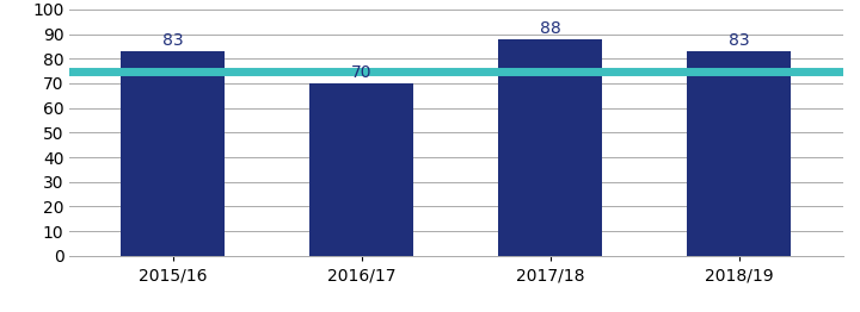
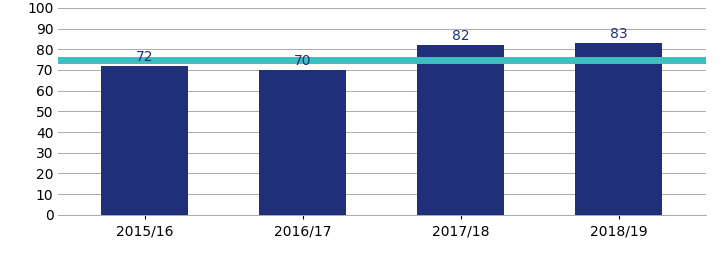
2015/16: 83 -> 72
2017/18: 88 -> 82
